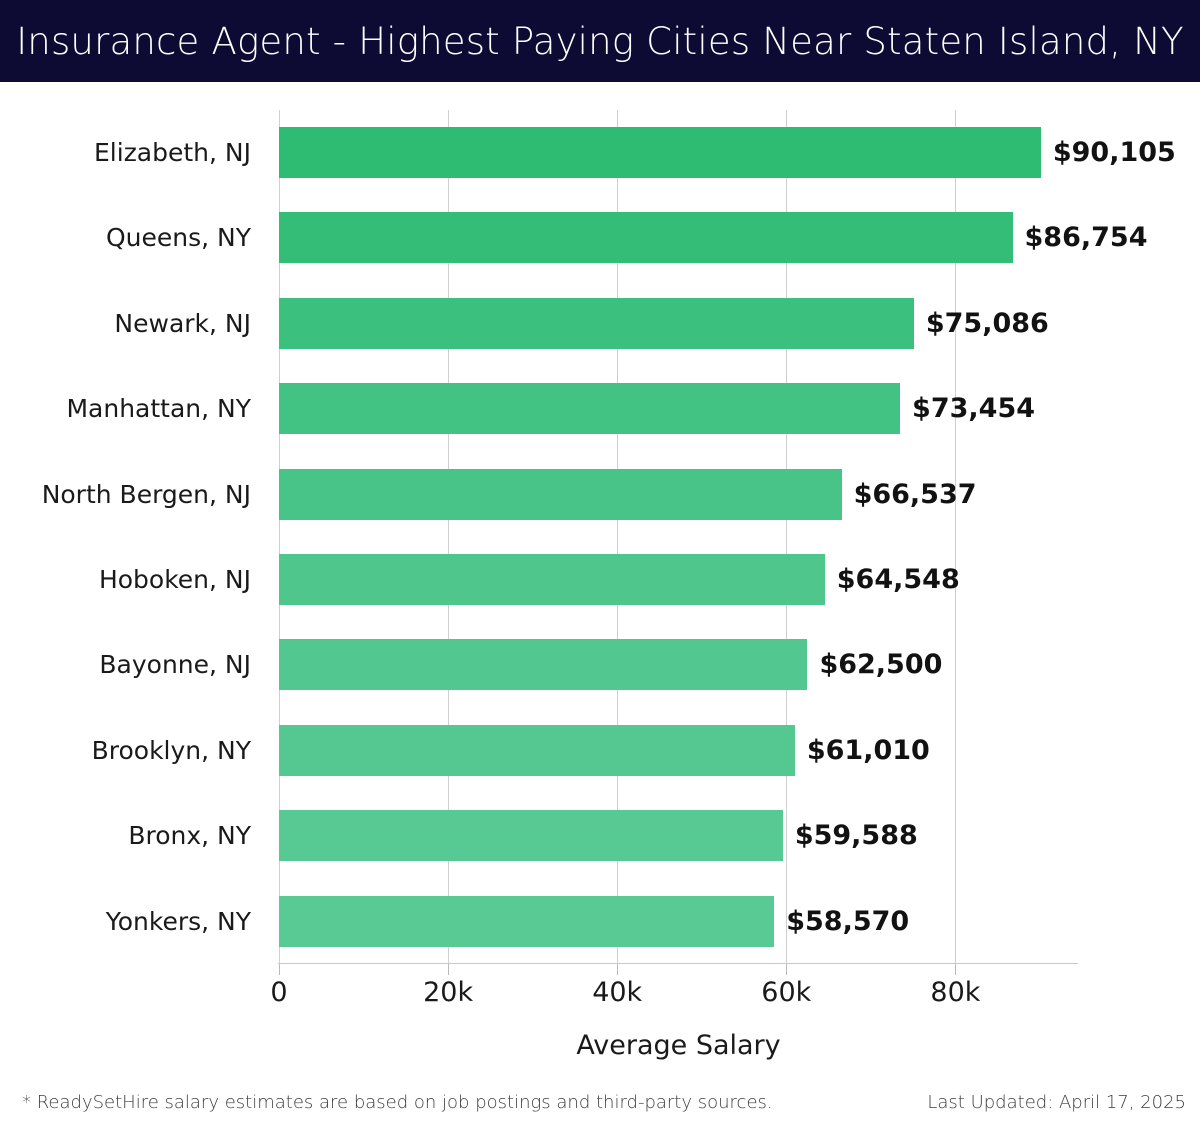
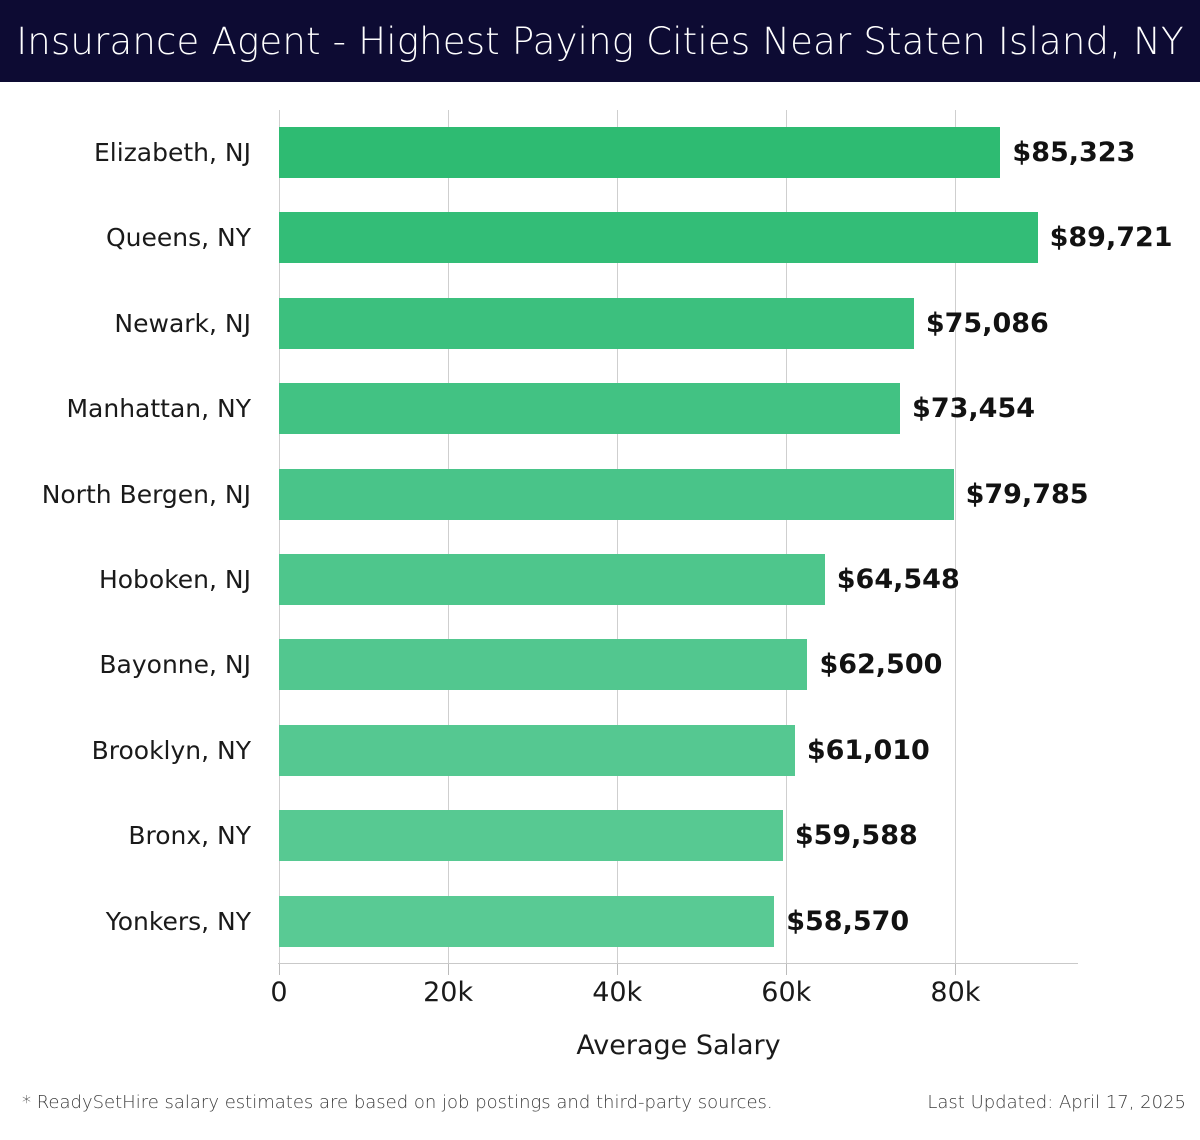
Elizabeth, NJ: $90,105 -> $85,323
Queens, NY: $86,754 -> $89,721
North Bergen, NJ: $66,537 -> $79,785
